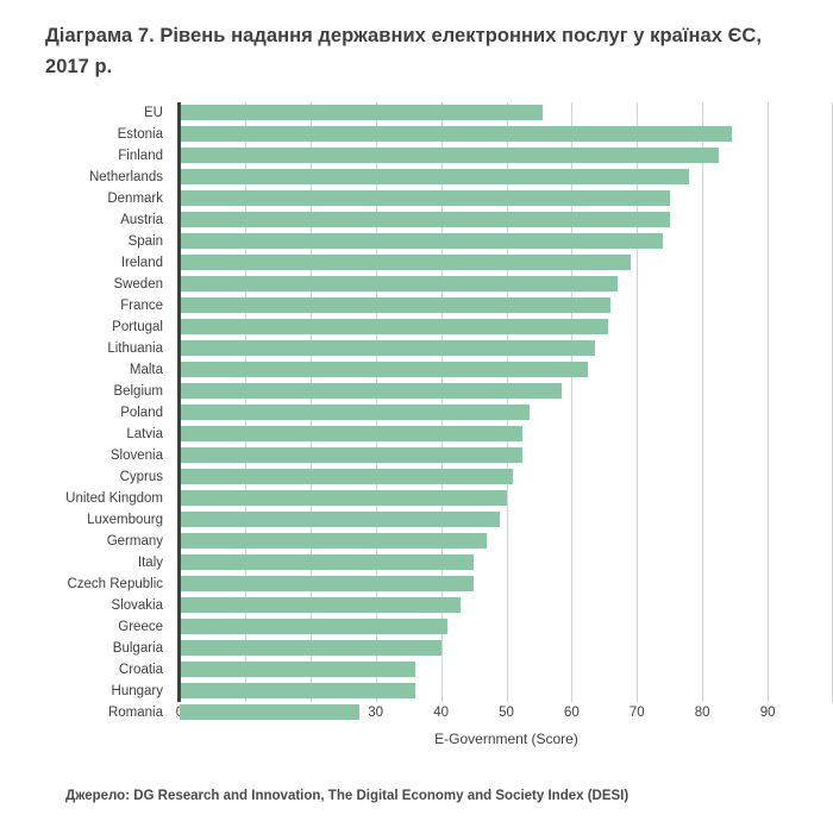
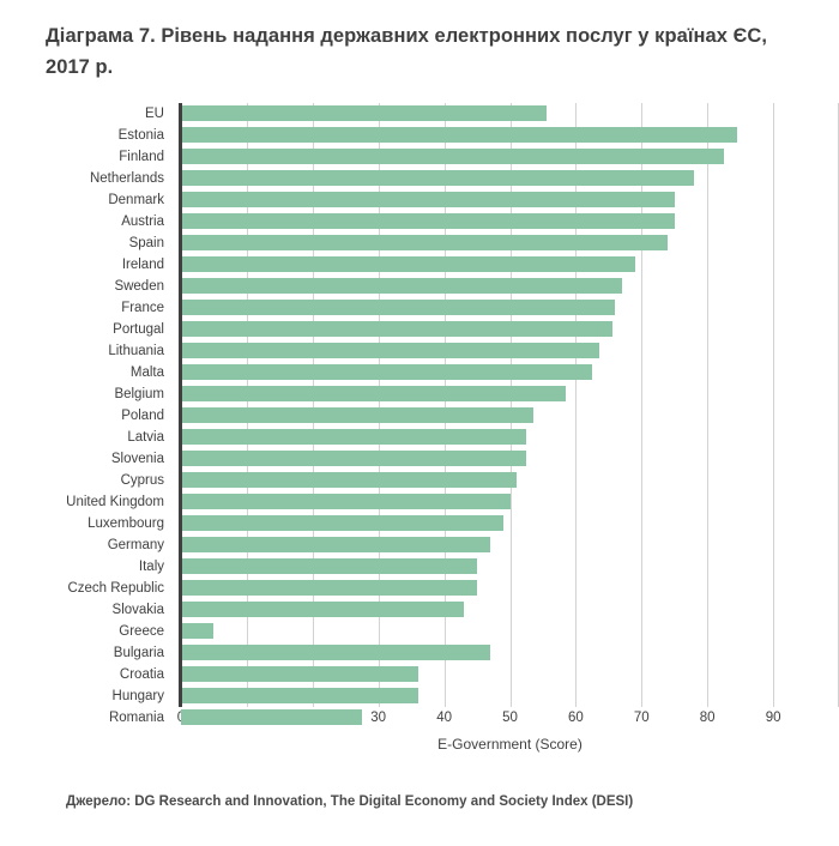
Greece: 41 -> 5
Bulgaria: 40 -> 47
